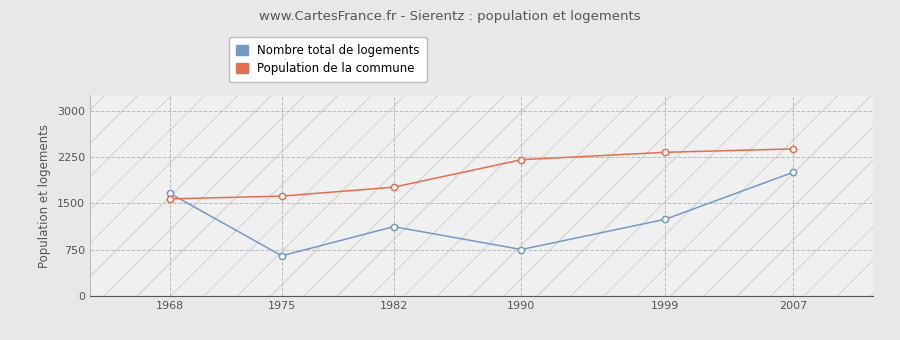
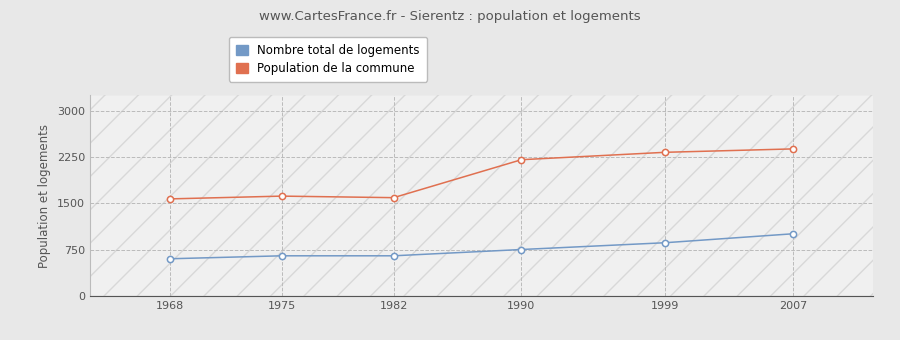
Nombre total de logements/1968: 1660 -> 600
Nombre total de logements/1982: 1120 -> 650
Population de la commune/1982: 1760 -> 1590
Nombre total de logements/1999: 1240 -> 860
Nombre total de logements/2007: 2000 -> 1000
